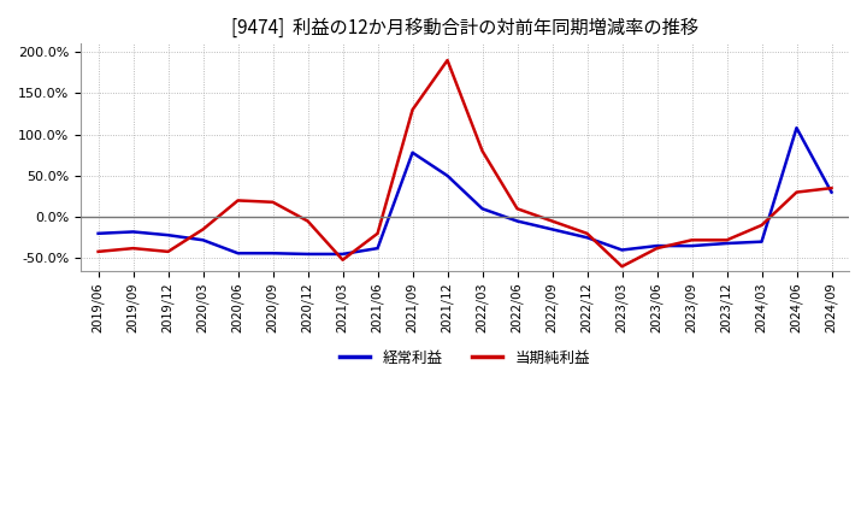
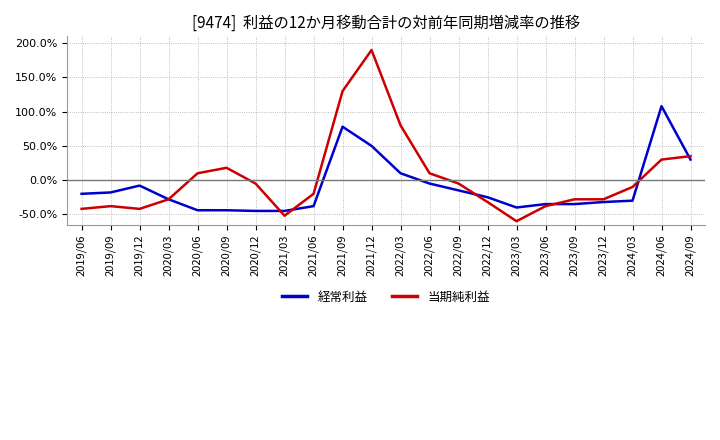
経常利益/2019/12: -22% -> -8%
当期純利益/2020/03: -15% -> -28%
当期純利益/2020/06: 20% -> 10%
当期純利益/2022/12: -20% -> -32%
